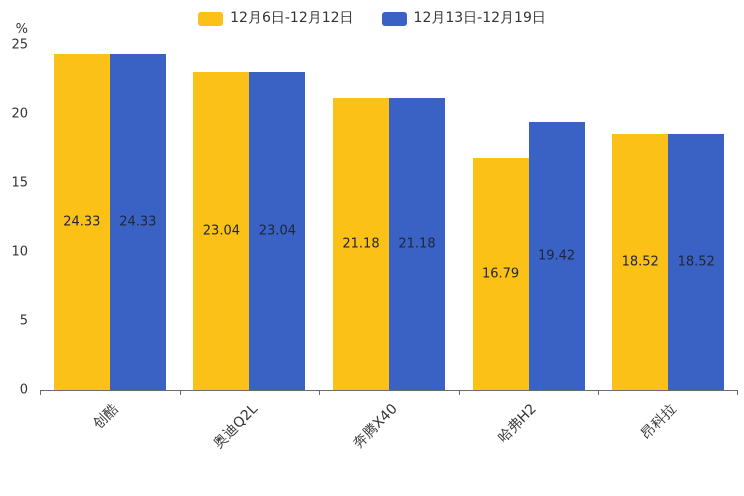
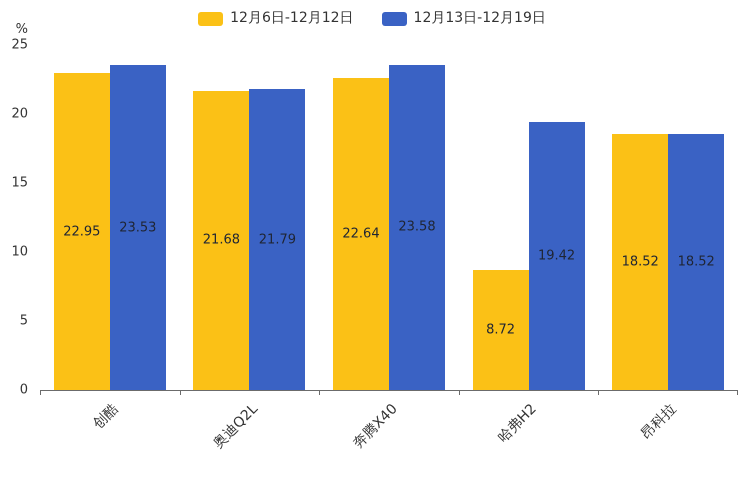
12月6日-12月12日/创酷: 24.33 -> 22.95
12月13日-12月19日/创酷: 24.33 -> 23.53
12月6日-12月12日/奥迪Q2L: 23.04 -> 21.68
12月13日-12月19日/奥迪Q2L: 23.04 -> 21.79
12月6日-12月12日/奔腾X40: 21.18 -> 22.64
12月13日-12月19日/奔腾X40: 21.18 -> 23.58
12月6日-12月12日/哈弗H2: 16.79 -> 8.72
